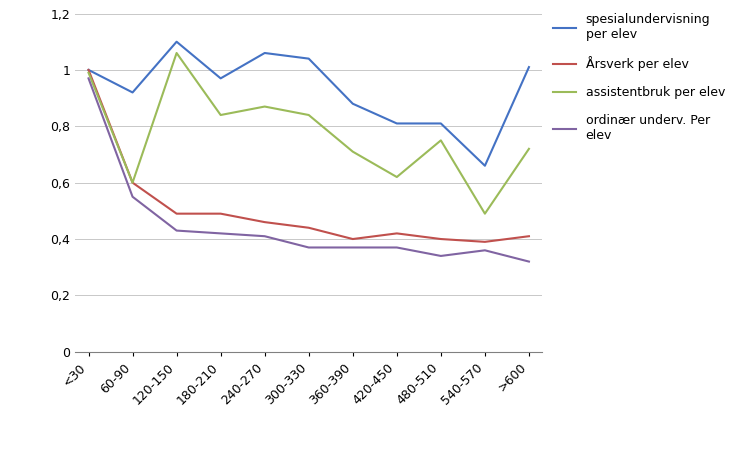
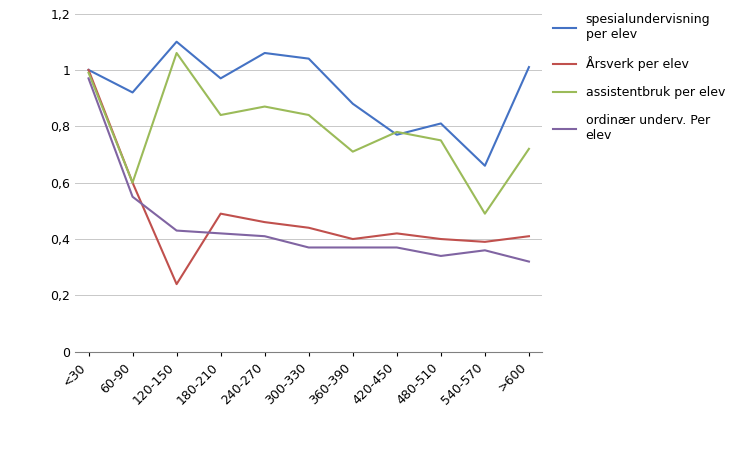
Årsverk per elev/120-150: 0,49 -> 0,24
spesialundervisning per elev/420-450: 0,81 -> 0,77
assistentbruk per elev/420-450: 0,62 -> 0,78
